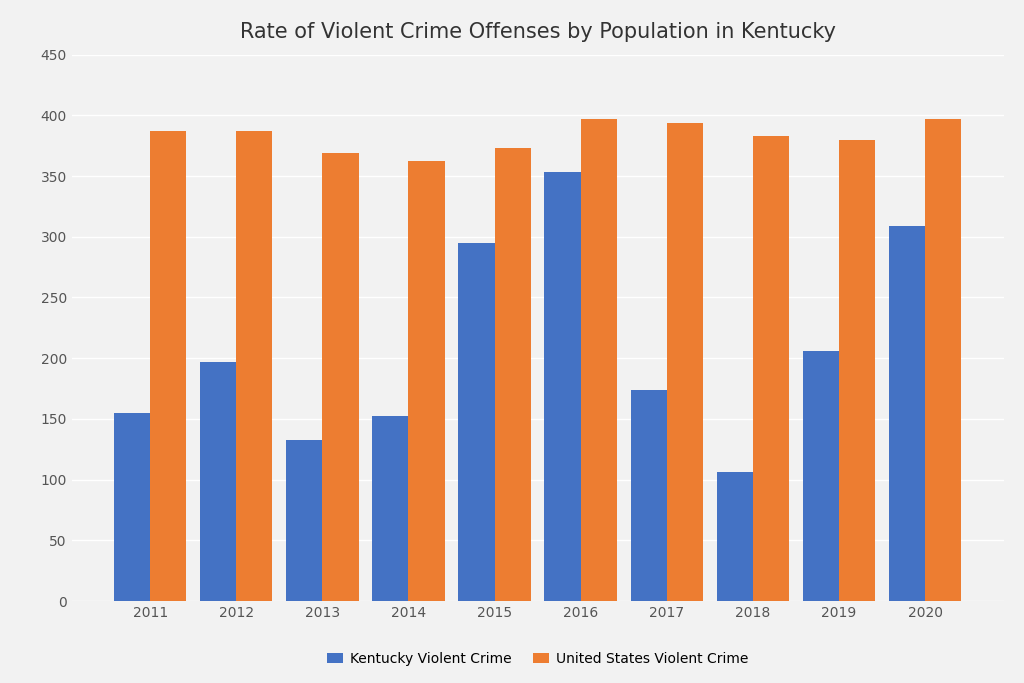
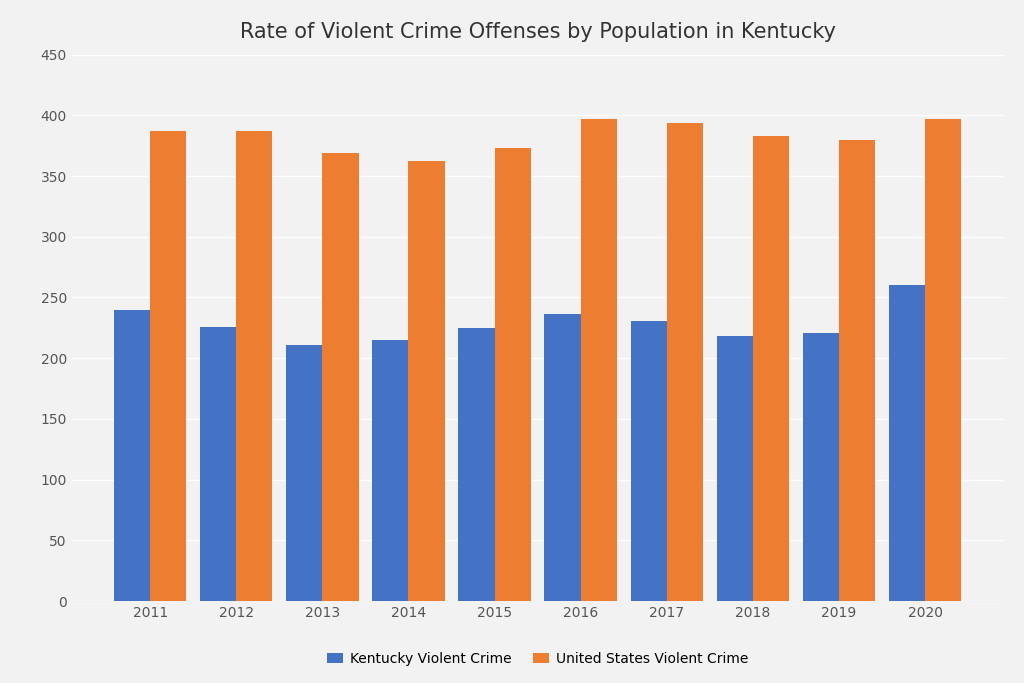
Kentucky Violent Crime/2011: 155 -> 240
Kentucky Violent Crime/2012: 197 -> 226
Kentucky Violent Crime/2013: 133 -> 211
Kentucky Violent Crime/2014: 152 -> 215
Kentucky Violent Crime/2015: 295 -> 225
Kentucky Violent Crime/2016: 353 -> 236
Kentucky Violent Crime/2017: 174 -> 231
Kentucky Violent Crime/2018: 106 -> 218
Kentucky Violent Crime/2019: 206 -> 221
Kentucky Violent Crime/2020: 309 -> 260
